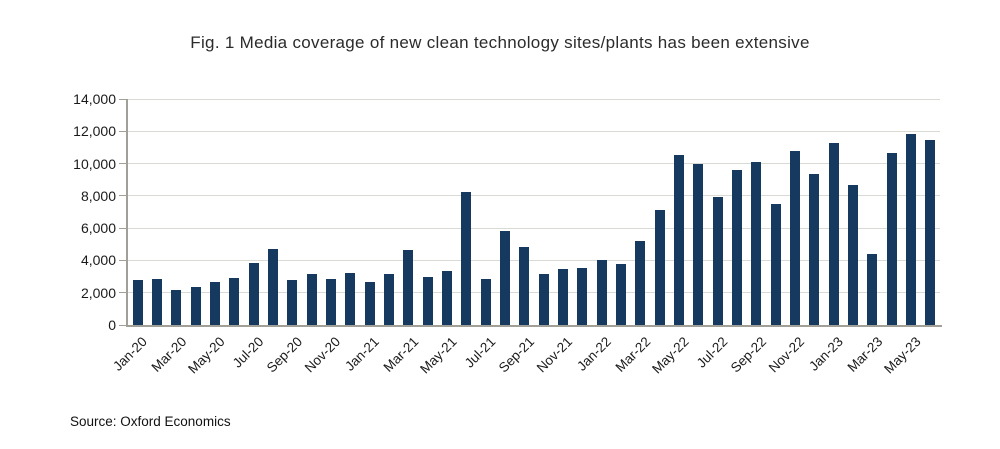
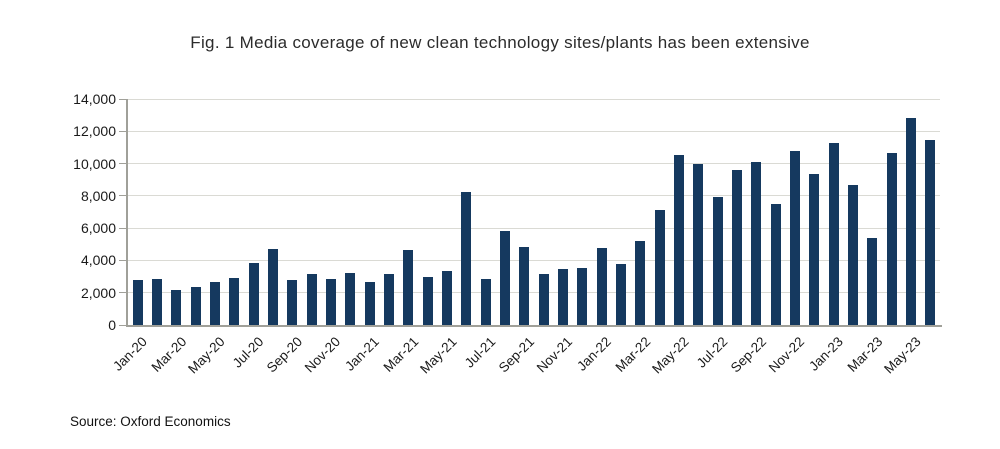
Jan-22: 4000 -> 4800
Mar-23: 4400 -> 5400
May-23: 11800 -> 12800
